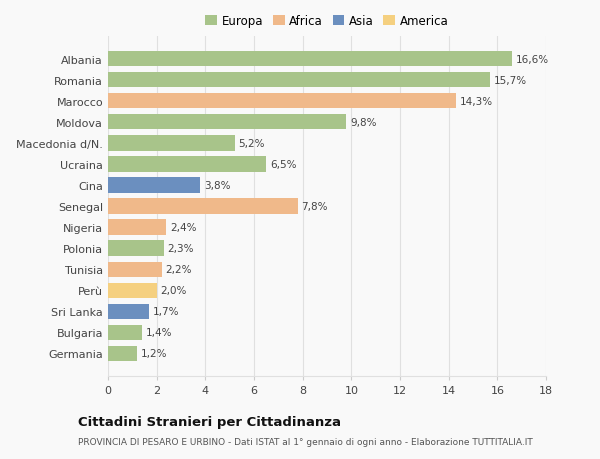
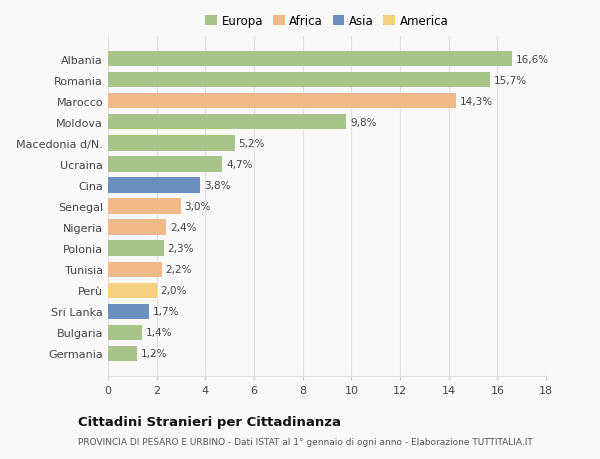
Ucraina: 6,5% -> 4,7%
Senegal: 7,8% -> 3,0%
